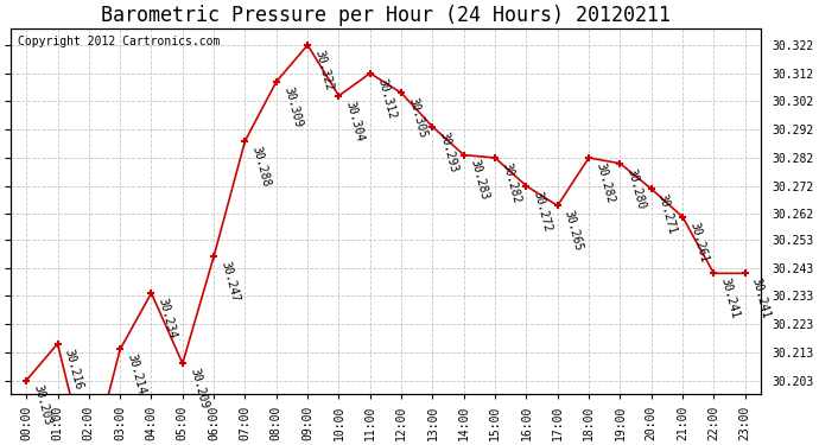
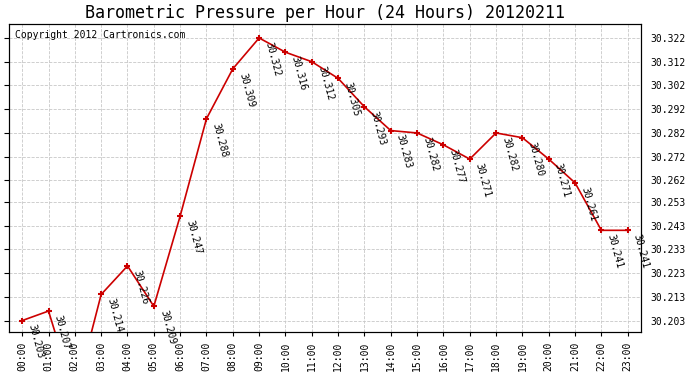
01:00: 30.216 -> 30.207
04:00: 30.234 -> 30.226
10:00: 30.304 -> 30.316
16:00: 30.272 -> 30.277
17:00: 30.265 -> 30.271
